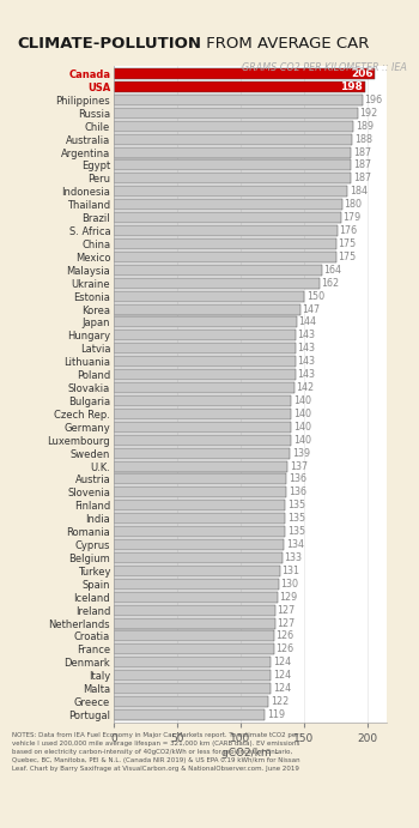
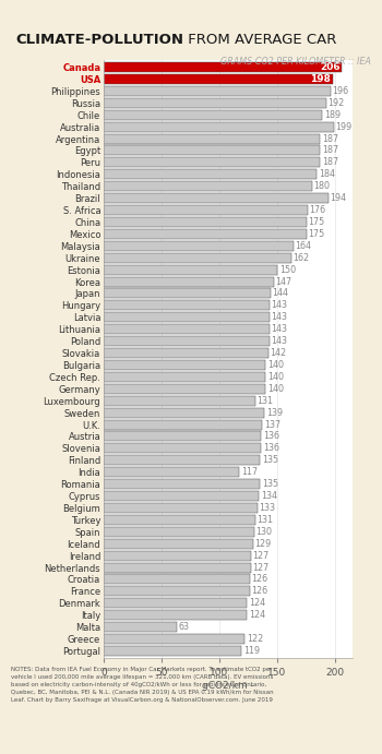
Australia: 188 -> 199
Brazil: 179 -> 194
Luxembourg: 140 -> 131
India: 135 -> 117
Malta: 124 -> 63
